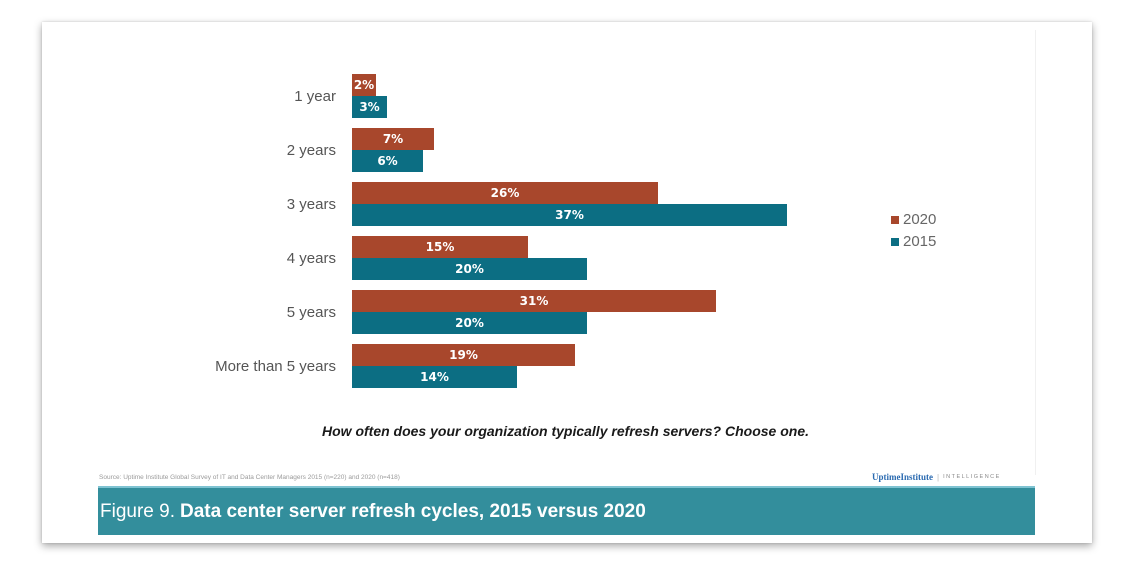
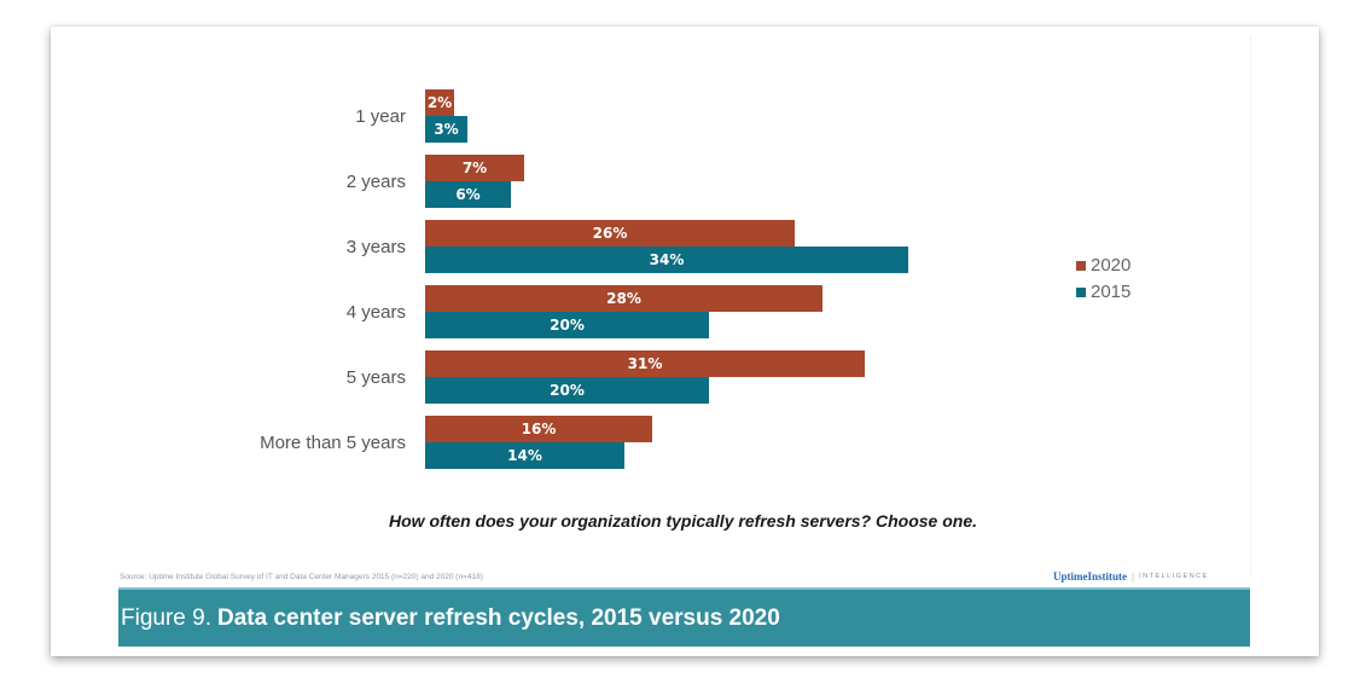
2015/3 years: 37% -> 34%
2020/4 years: 15% -> 28%
2020/More than 5 years: 19% -> 16%
